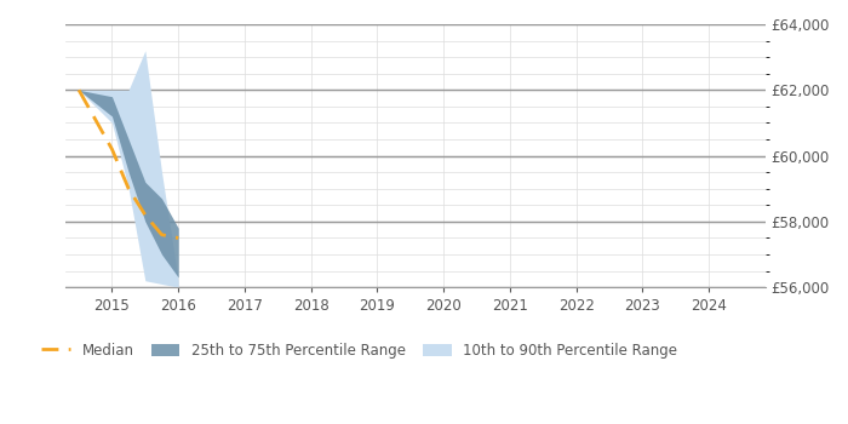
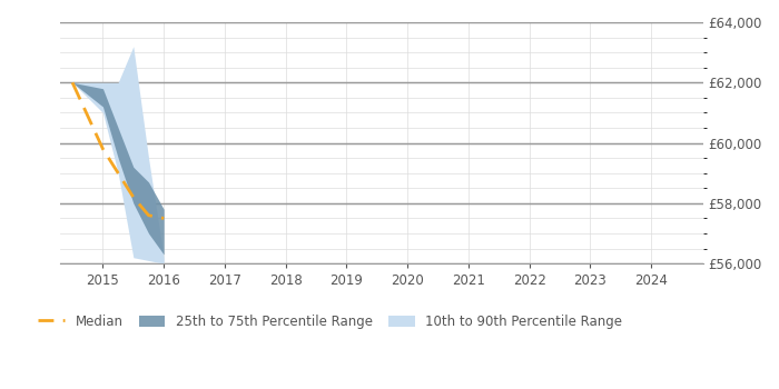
Median/2015: £60,200 -> £59,800
